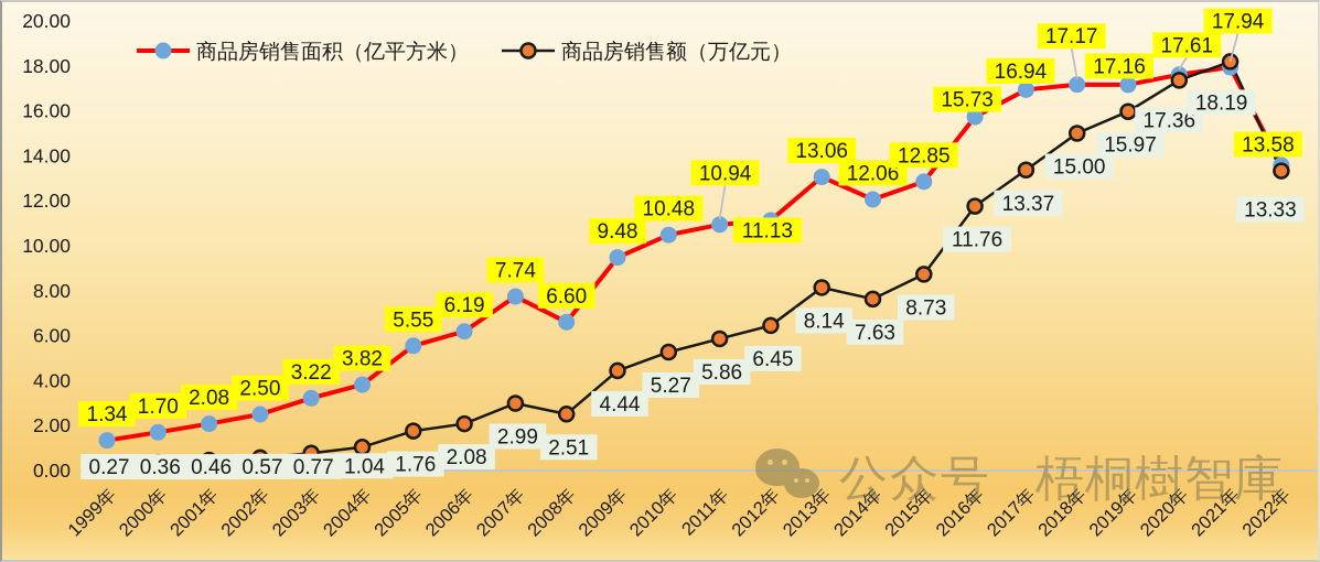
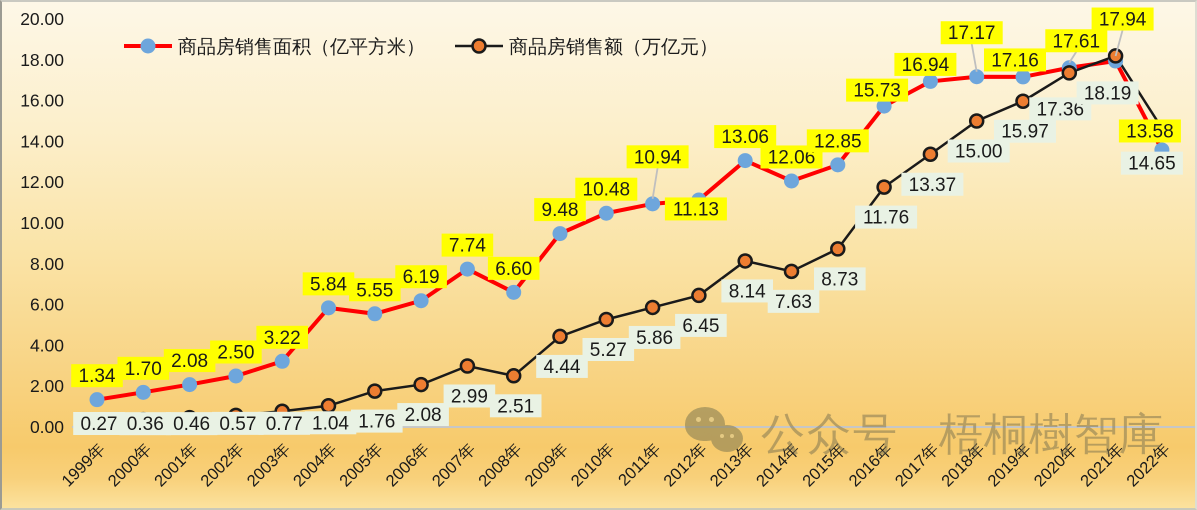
商品房销售面积（亿平方米）/2004年: 3.82 -> 5.84
商品房销售额（万亿元）/2022年: 13.33 -> 14.65
